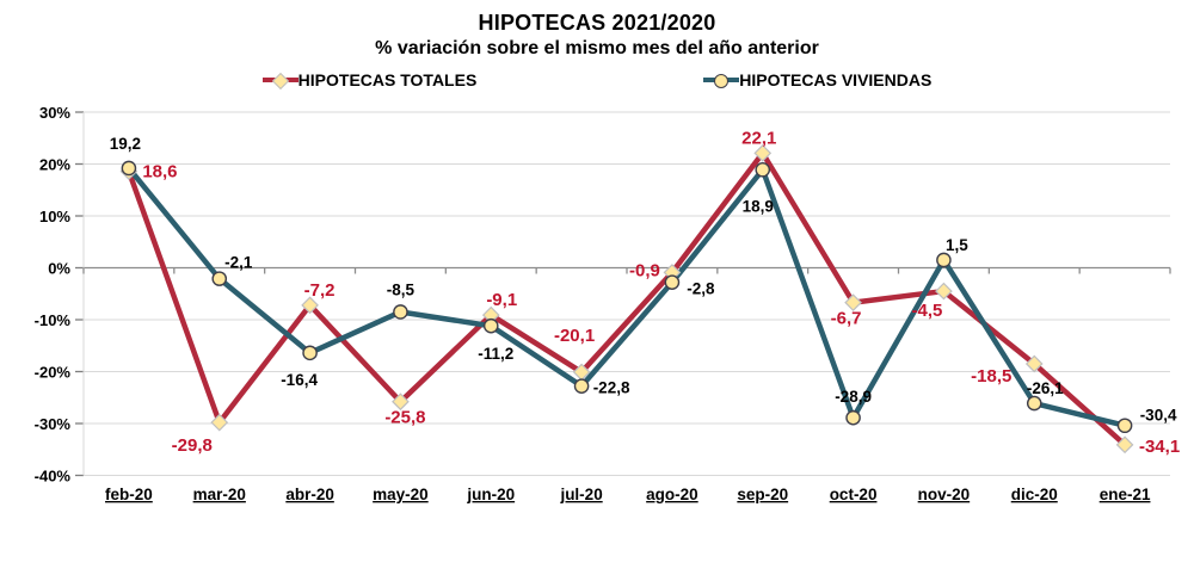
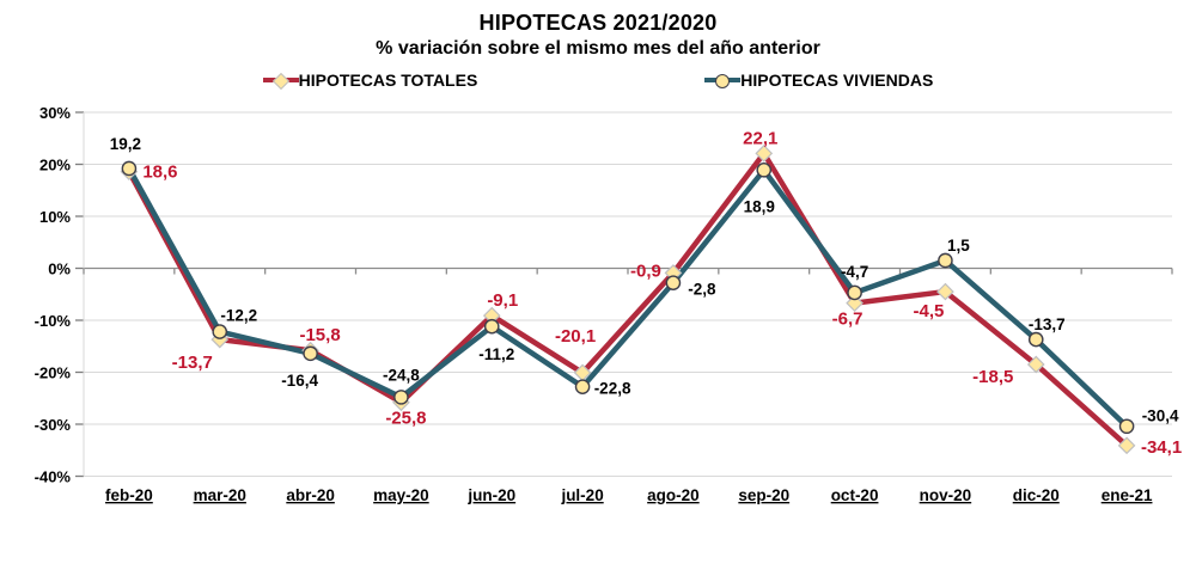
HIPOTECAS TOTALES/mar-20: -29,8 -> -13,7
HIPOTECAS VIVIENDAS/mar-20: -2,1 -> -12,2
HIPOTECAS TOTALES/abr-20: -7,2 -> -15,8
HIPOTECAS VIVIENDAS/may-20: -8,5 -> -24,8
HIPOTECAS VIVIENDAS/oct-20: -28,9 -> -4,7
HIPOTECAS VIVIENDAS/dic-20: -26,1 -> -13,7
